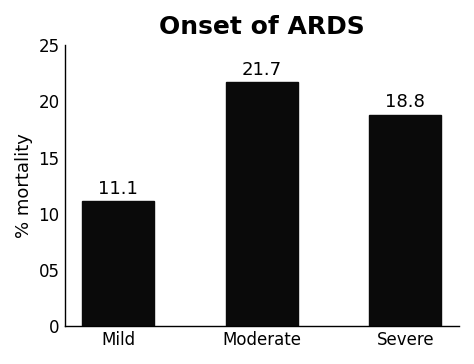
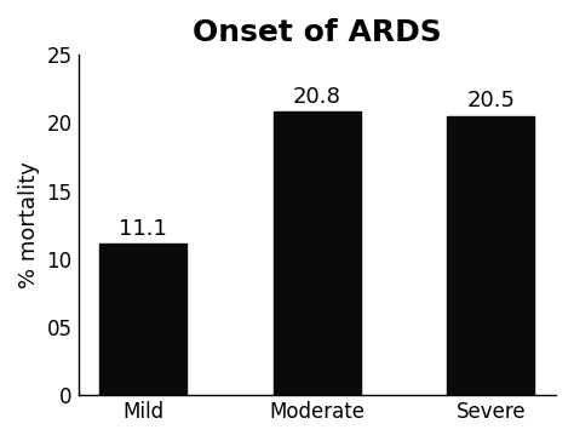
Moderate: 21.7 -> 20.8
Severe: 18.8 -> 20.5
